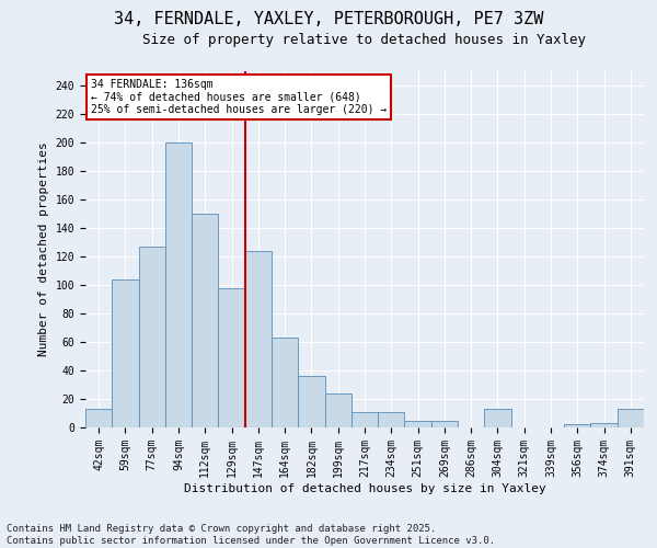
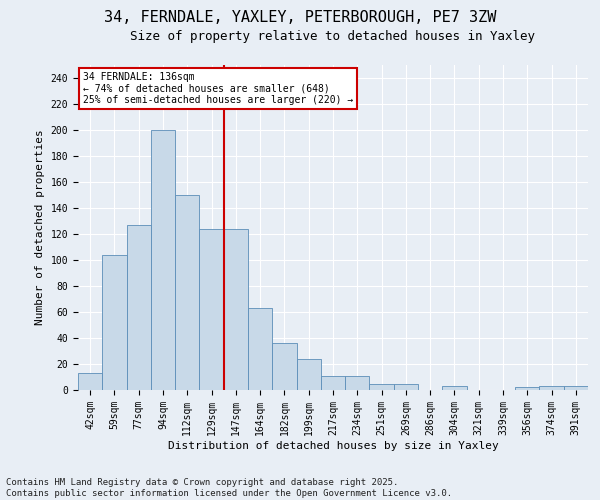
129sqm: 98 -> 124
304sqm: 13 -> 3
391sqm: 13 -> 3
